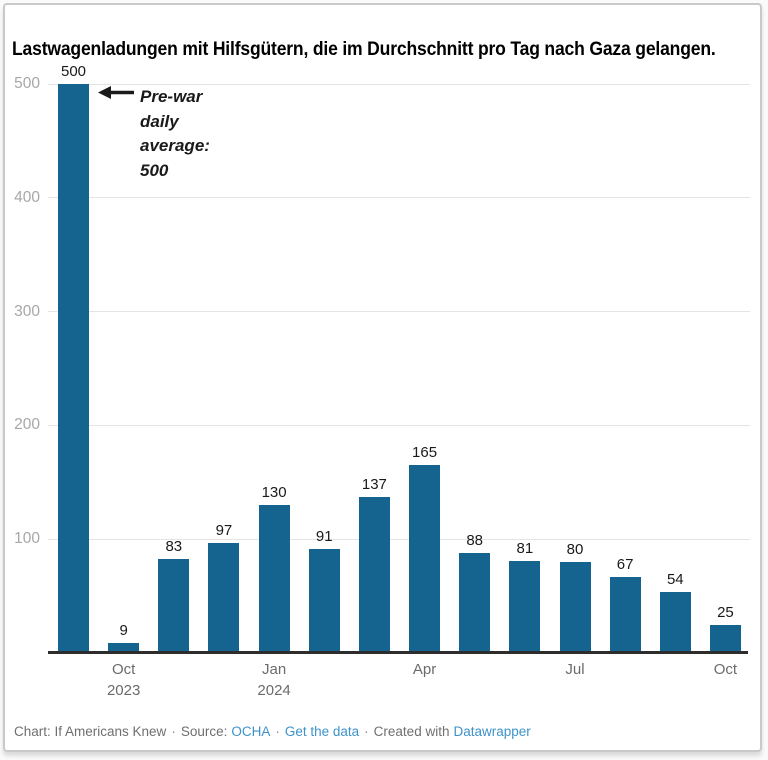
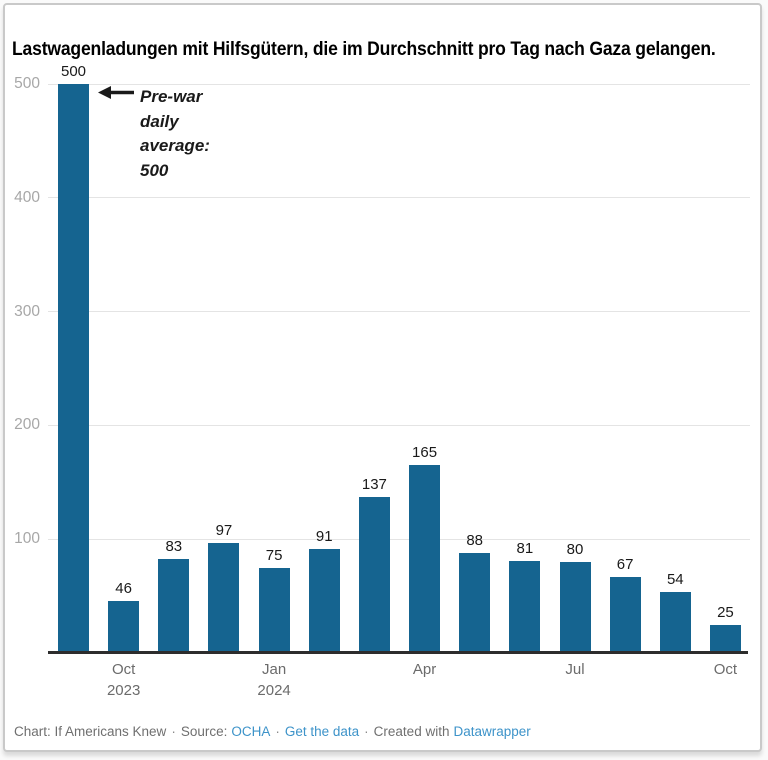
Oct 2023: 9 -> 46
Jan 2024: 130 -> 75
